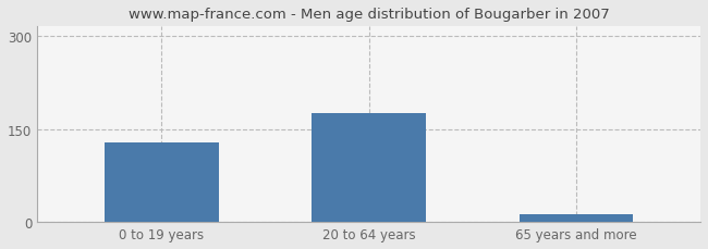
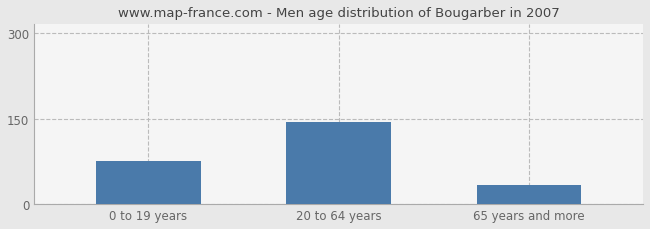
0 to 19 years: 128 -> 76
20 to 64 years: 175 -> 144
65 years and more: 13 -> 34
